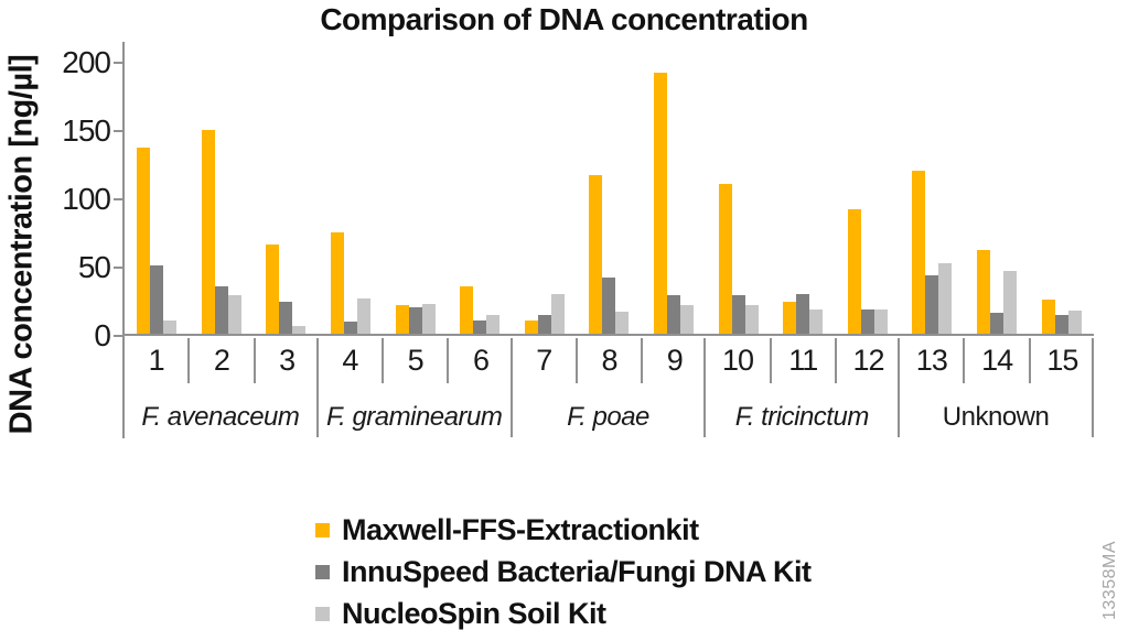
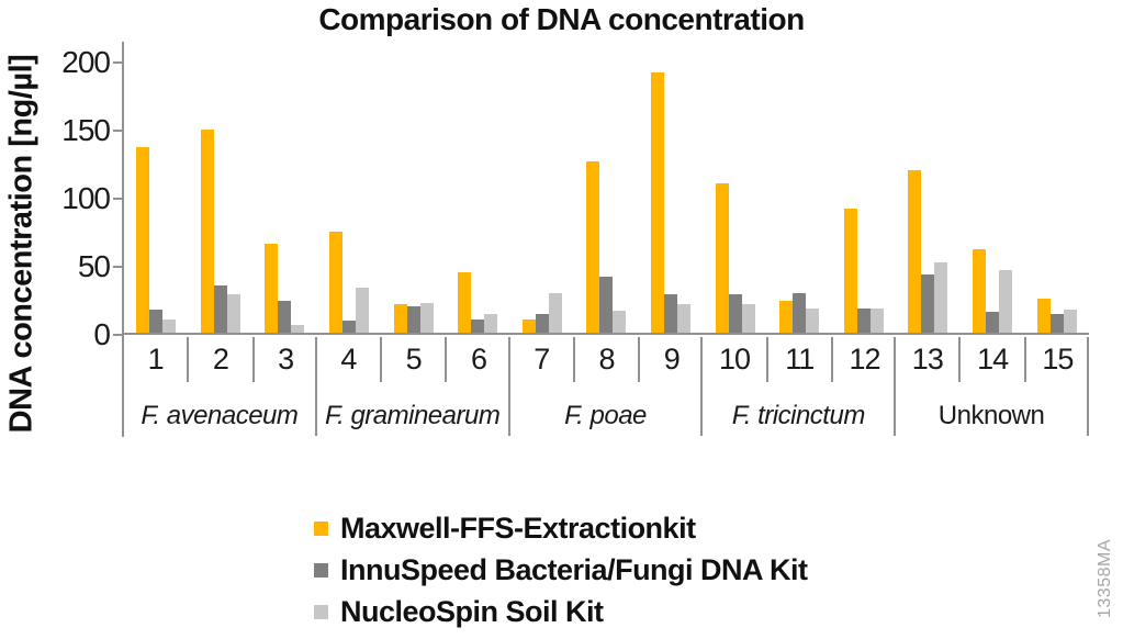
InnuSpeed Bacteria/Fungi DNA Kit/1: 50 -> 17
NucleoSpin Soil Kit/4: 26 -> 33
Maxwell-FFS-Extractionkit/6: 35 -> 44
Maxwell-FFS-Extractionkit/8: 116 -> 126
